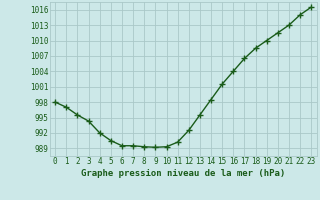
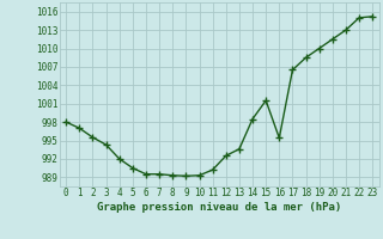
13: 995.5 -> 993.6
16: 1004.0 -> 995.4
23: 1016.5 -> 1015.2
